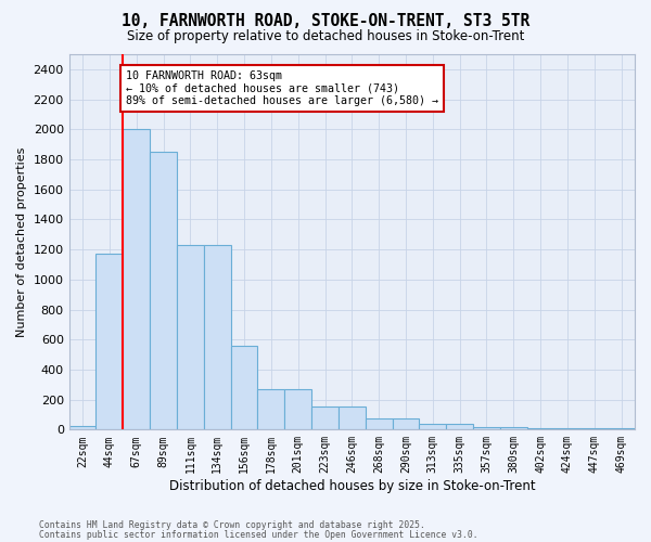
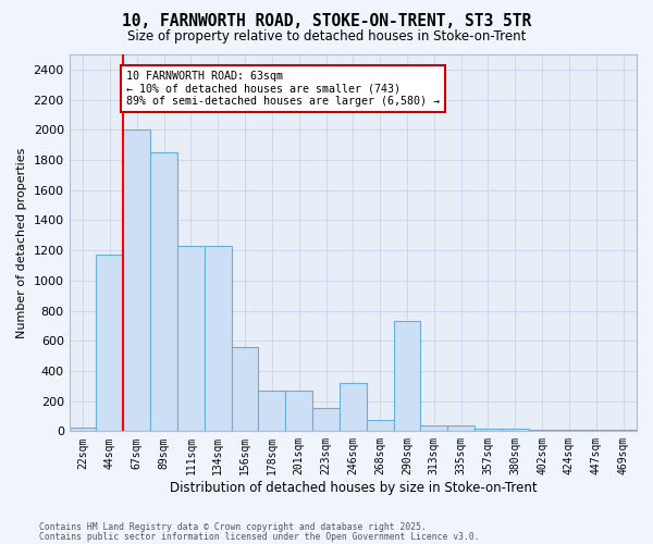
246sqm: 160 -> 320
290sqm: 80 -> 730
